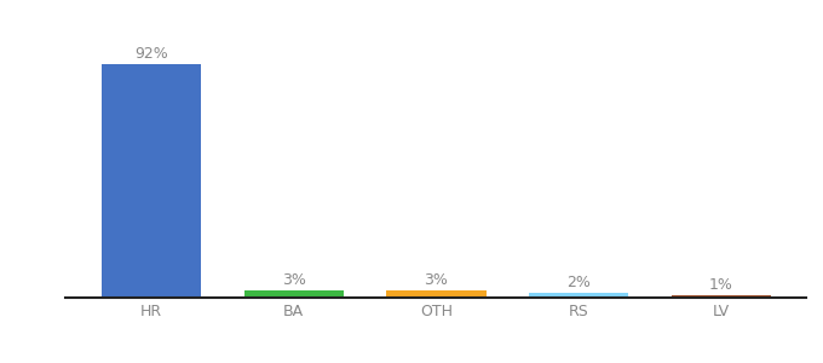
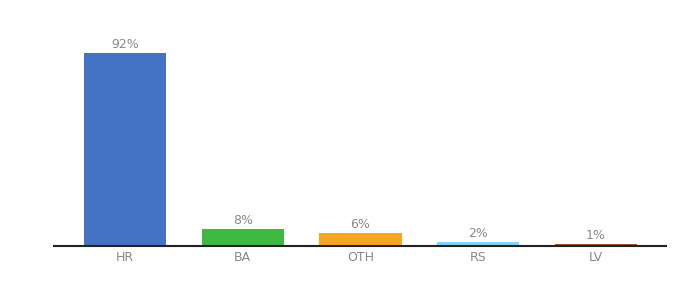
BA: 3% -> 8%
OTH: 3% -> 6%
